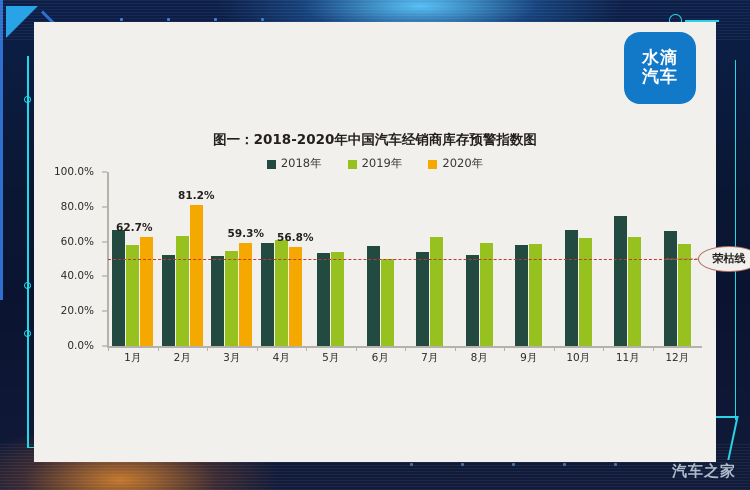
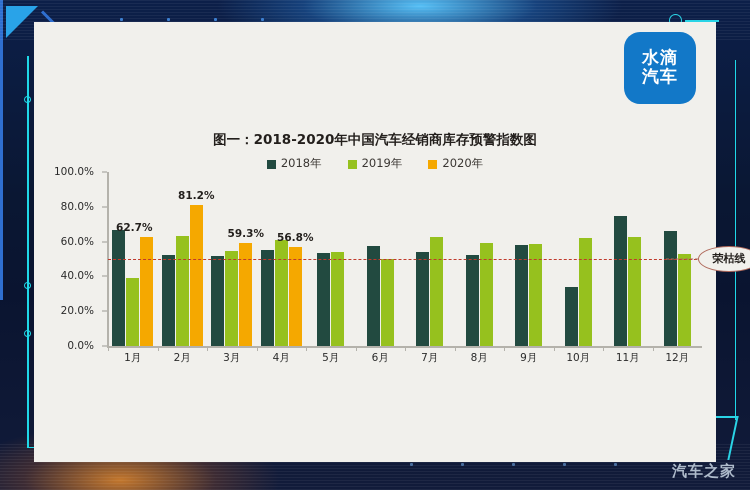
2019年/1月: 58% -> 39%
2018年/4月: 59% -> 55%
2018年/10月: 66% -> 34%
2019年/12月: 58% -> 53%
